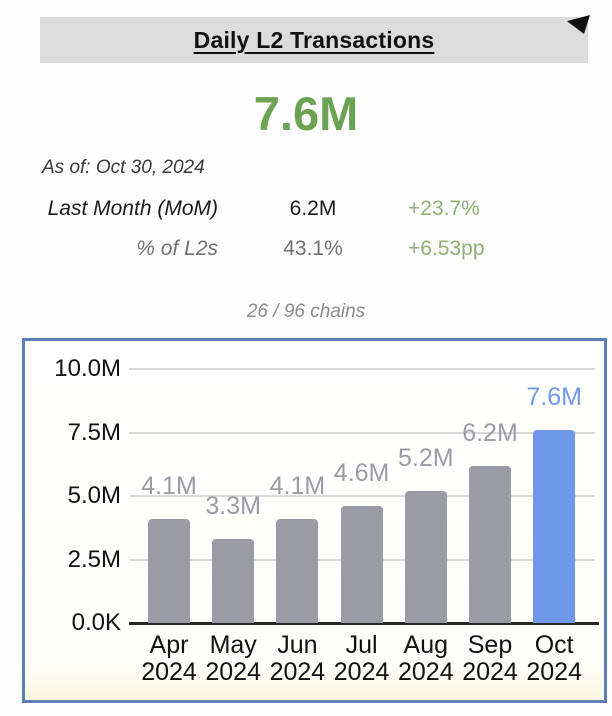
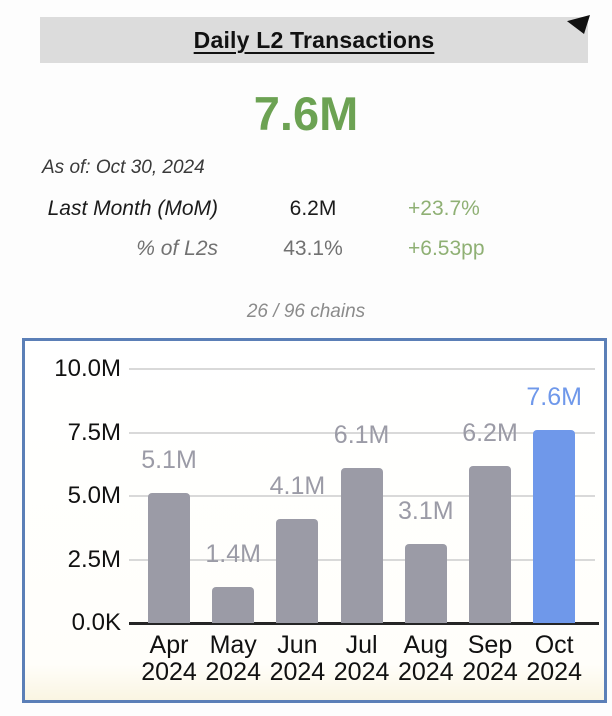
Apr 2024: 4.1M -> 5.1M
May 2024: 3.3M -> 1.4M
Jul 2024: 4.6M -> 6.1M
Aug 2024: 5.2M -> 3.1M
